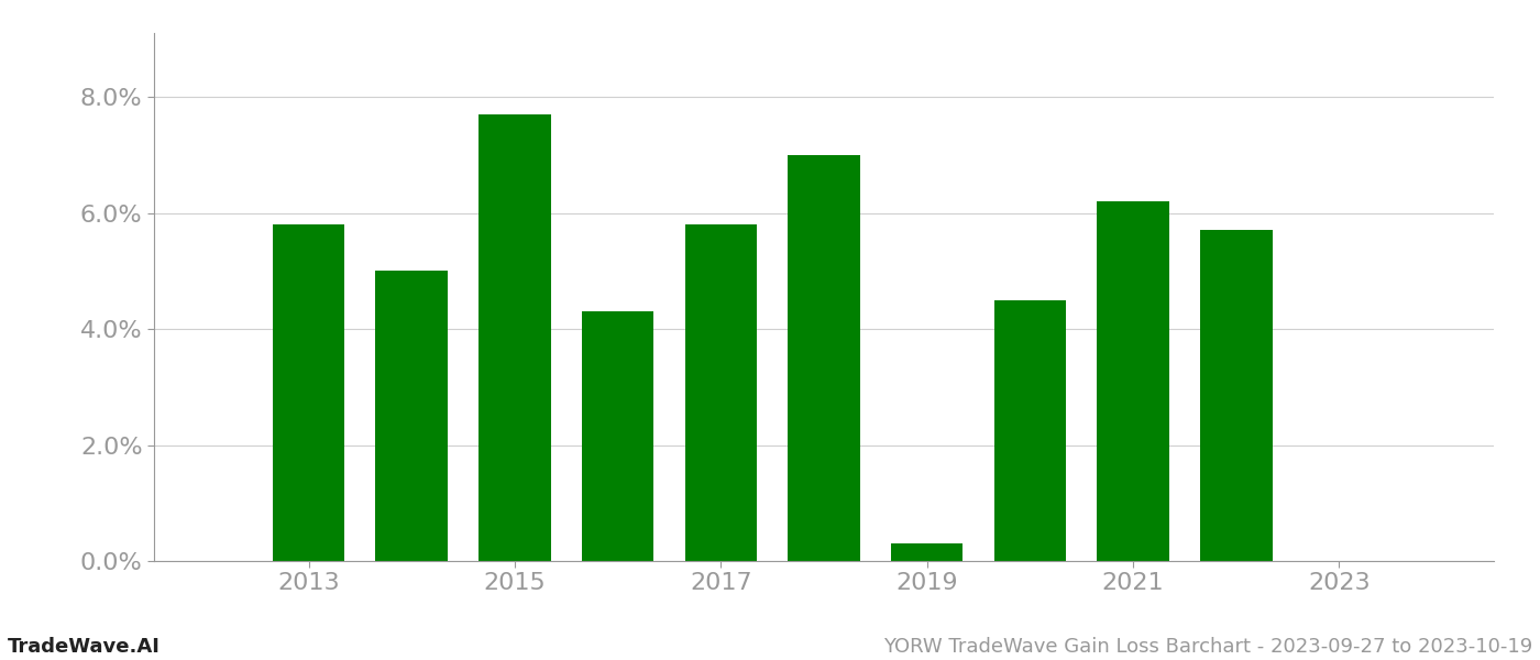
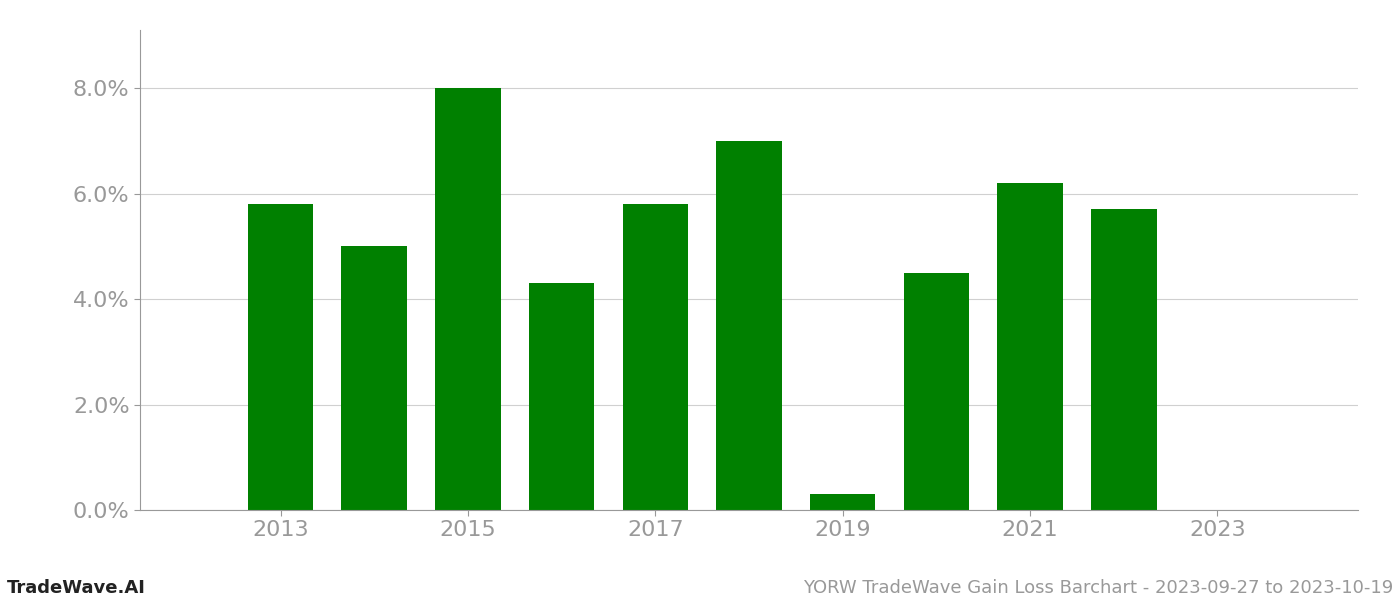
2015: 7.7% -> 8.0%
